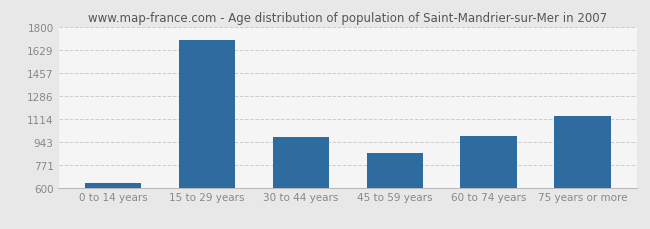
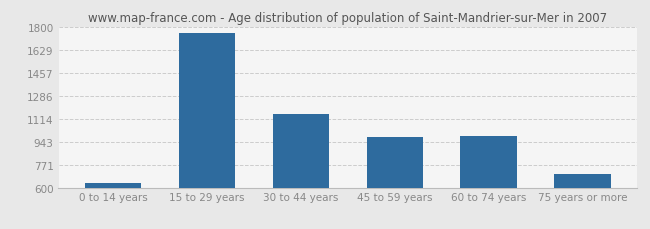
15 to 29 years: 1700 -> 1750
30 to 44 years: 980 -> 1150
45 to 59 years: 860 -> 980
75 years or more: 1130 -> 700
